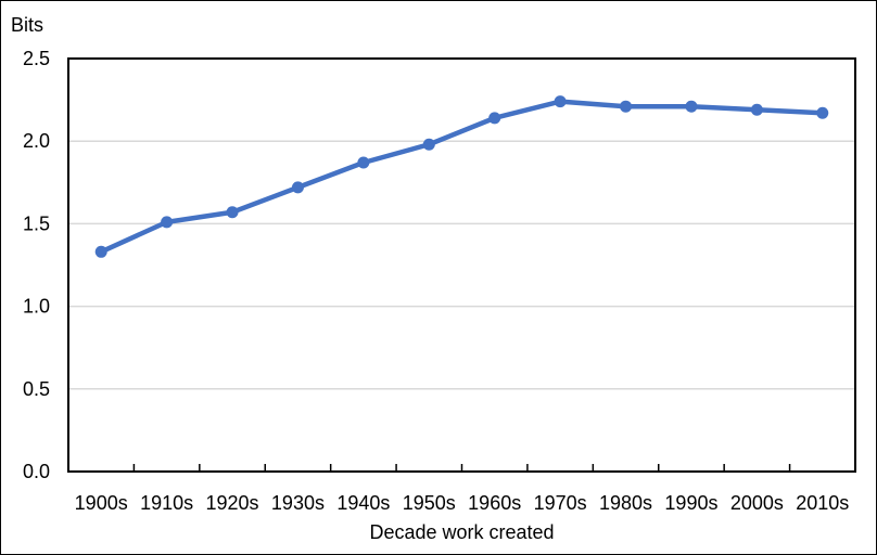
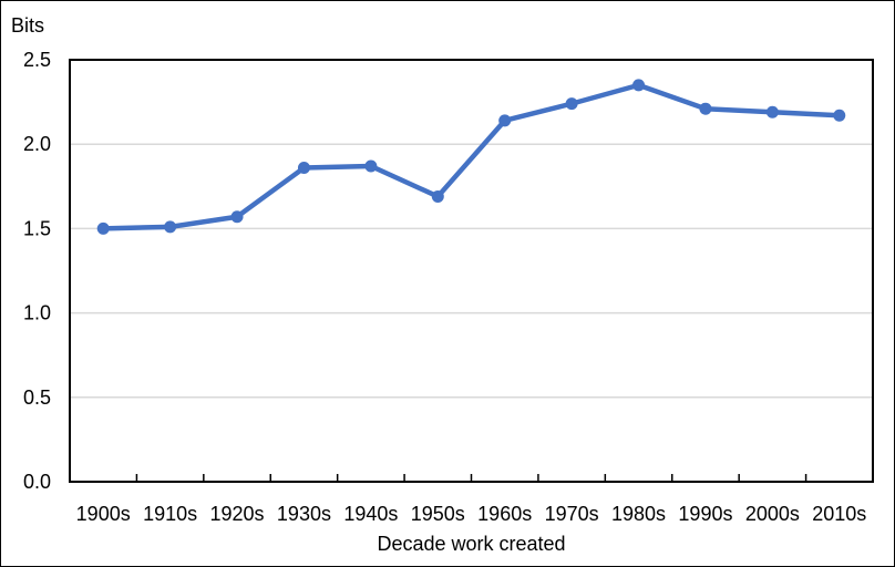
1900s: 1.33 -> 1.50
1930s: 1.72 -> 1.86
1950s: 1.98 -> 1.69
1980s: 2.21 -> 2.35
